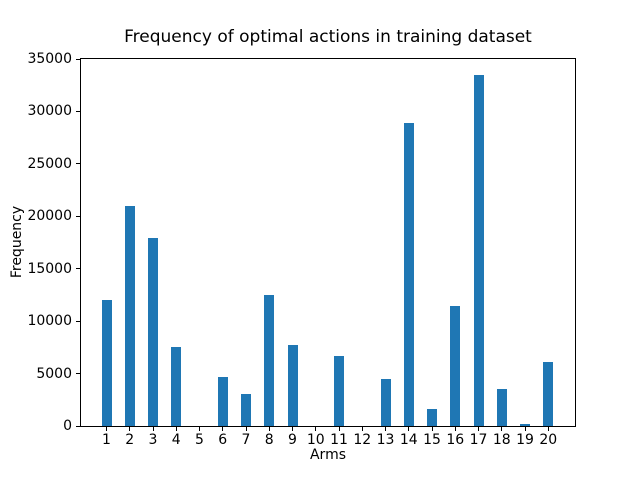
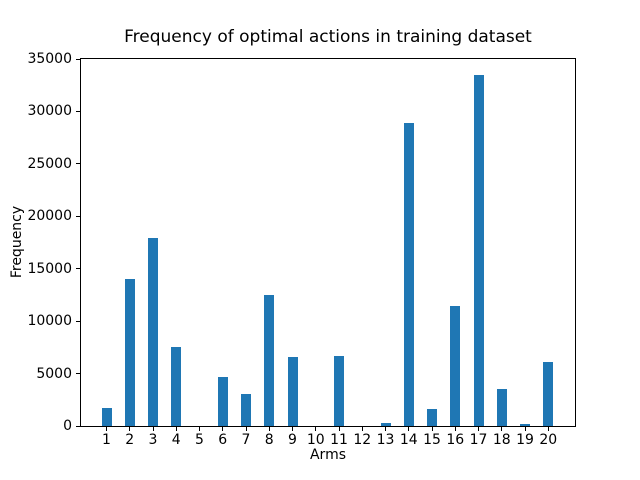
1: 12000 -> 1700
2: 21000 -> 14000
9: 7700 -> 6600
13: 4500 -> 300
